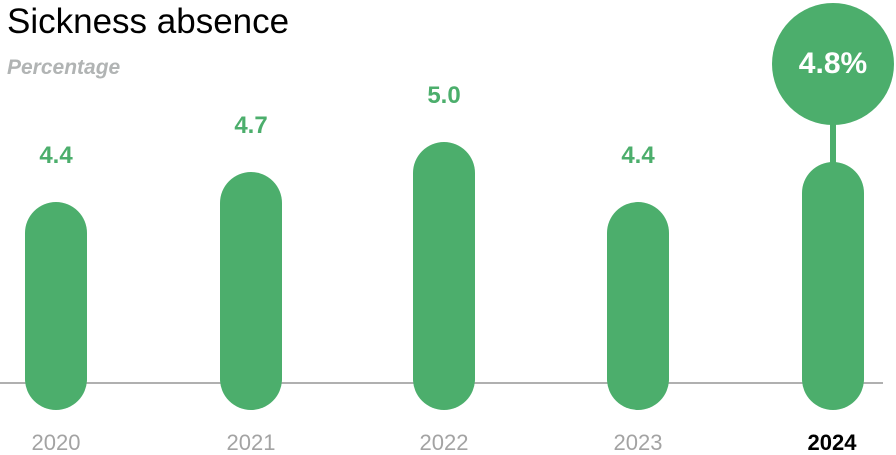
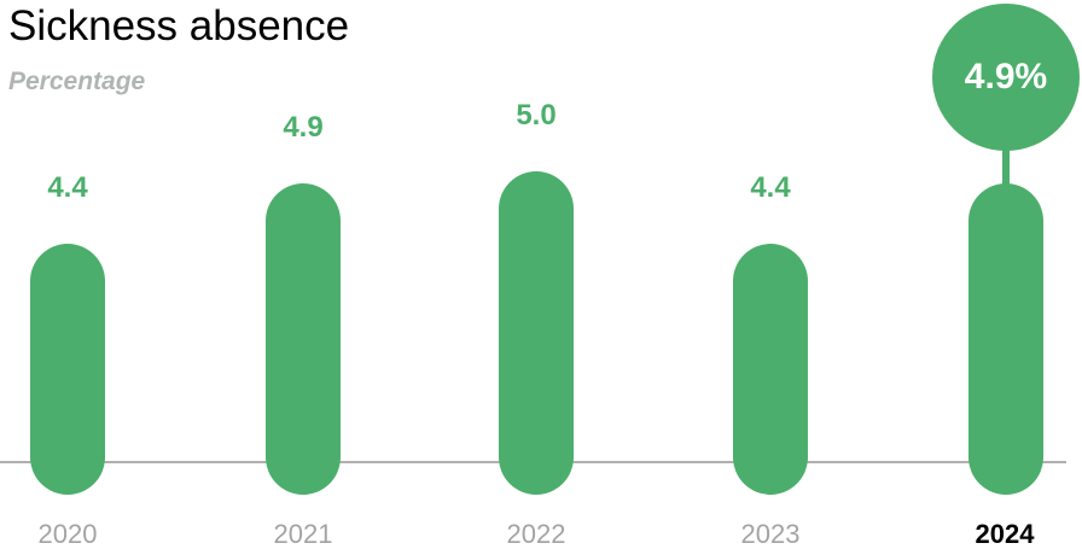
2021: 4.7 -> 4.9
2024: 4.8% -> 4.9%
